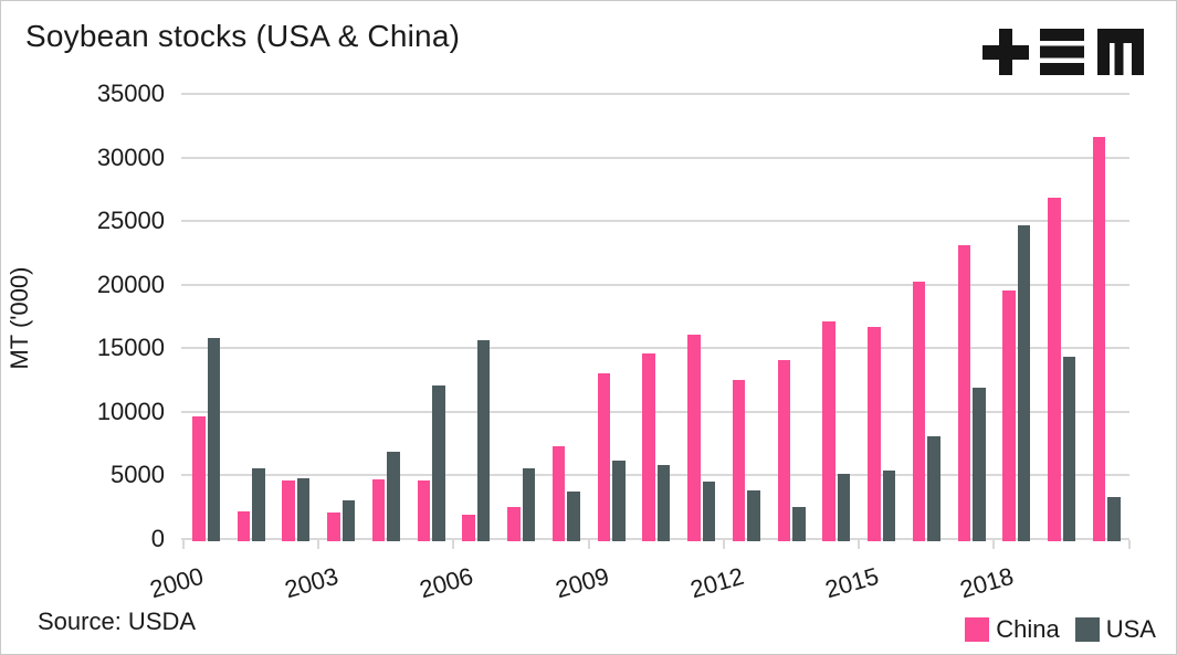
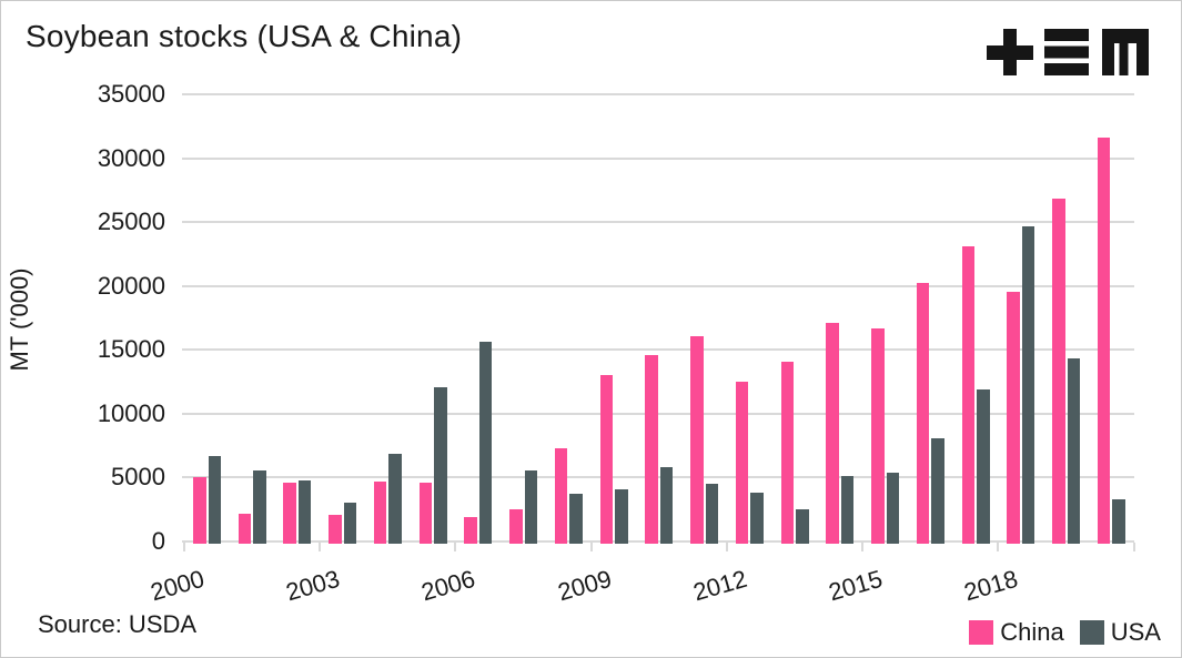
China/2000: 9600 -> 5000
USA/2000: 15800 -> 6700
USA/2009: 6200 -> 4100
